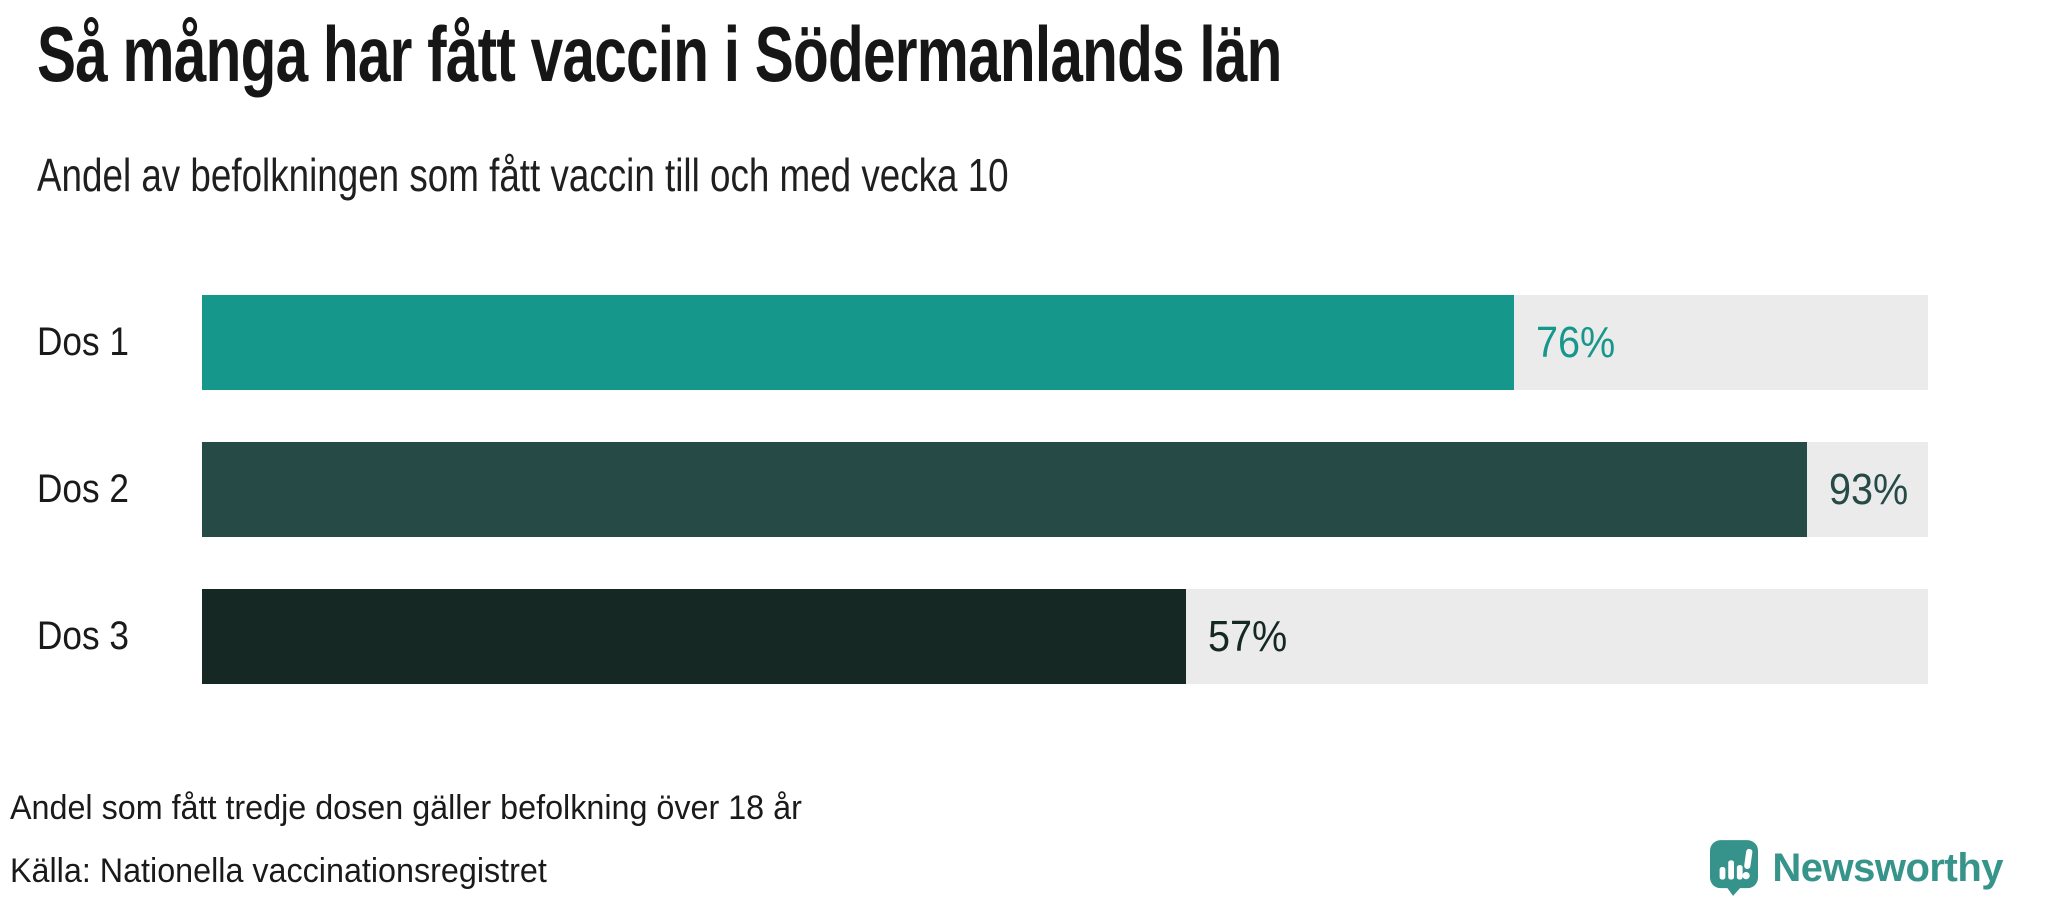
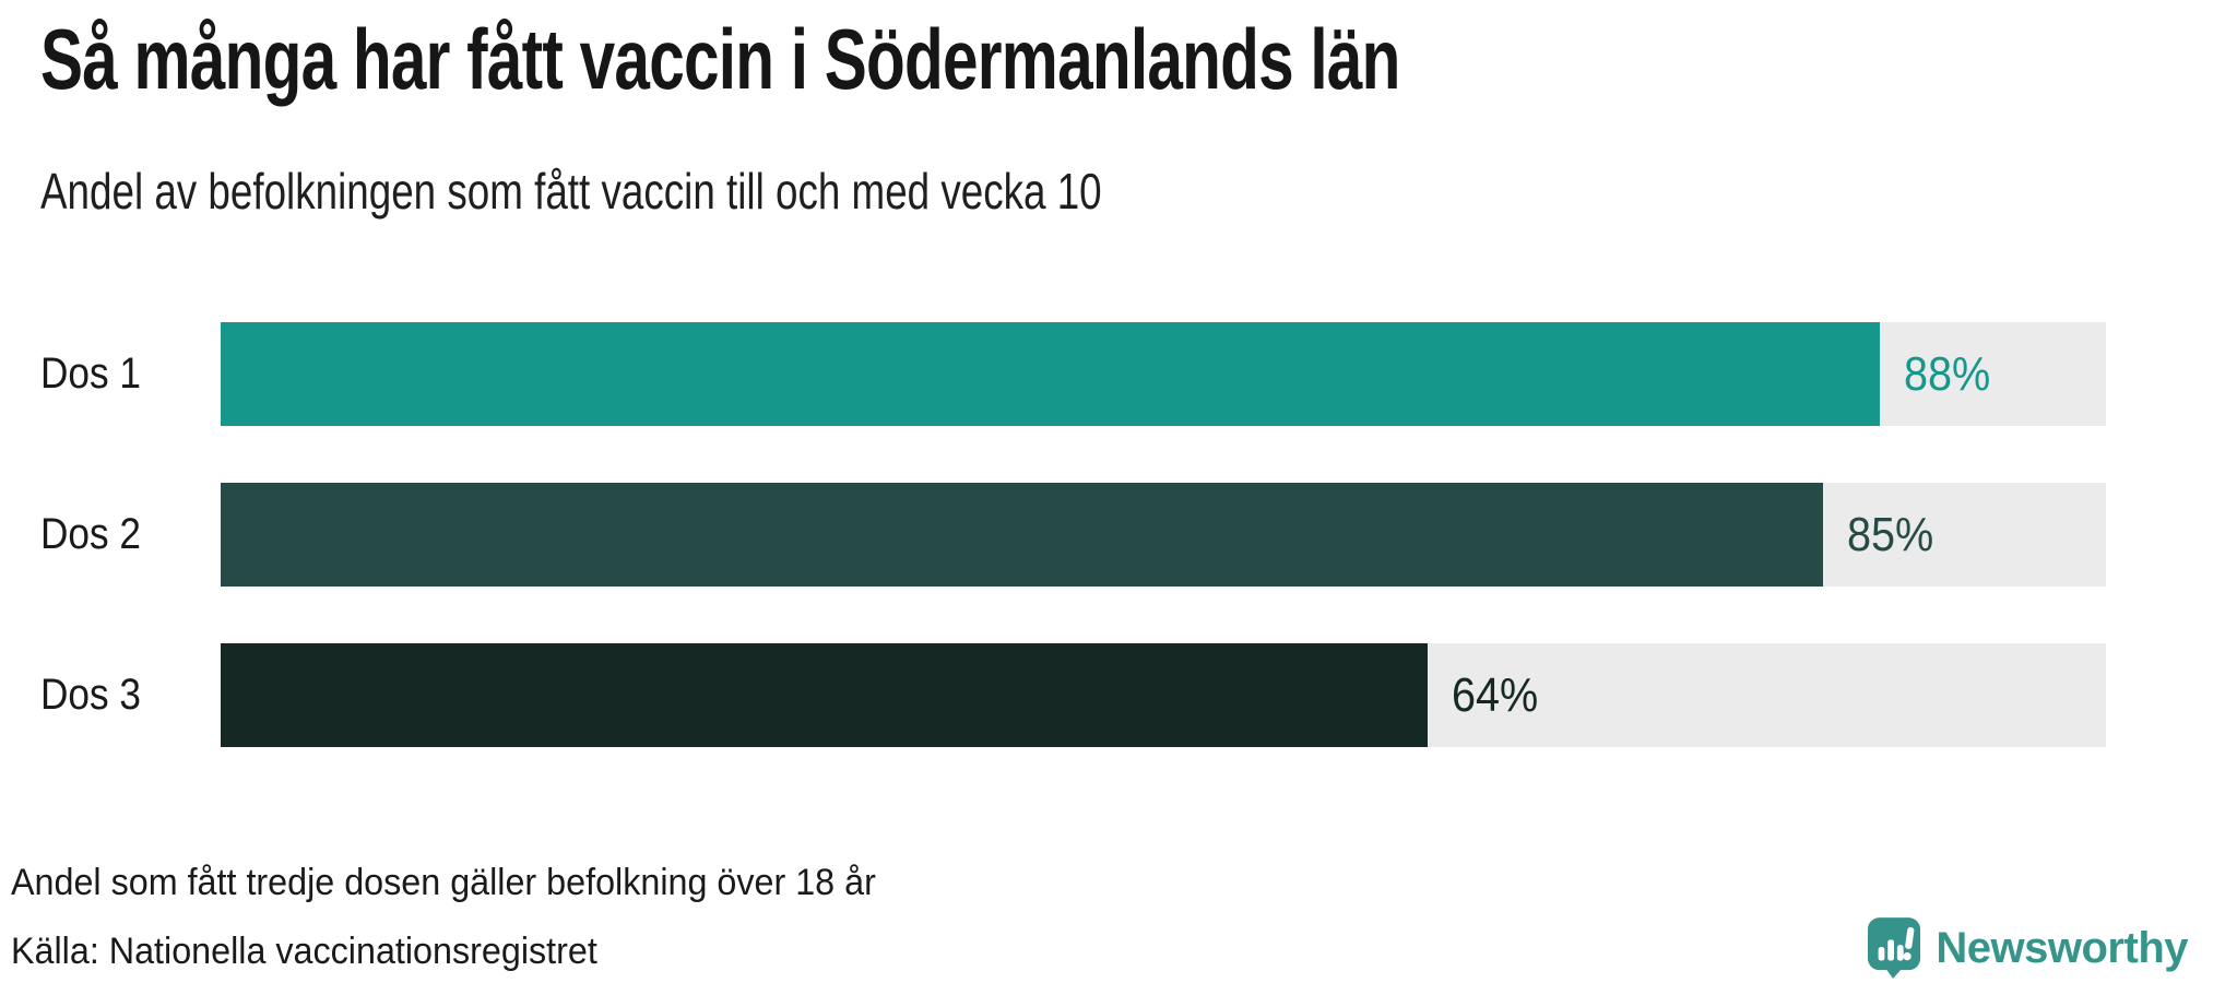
Dos 1: 76% -> 88%
Dos 2: 93% -> 85%
Dos 3: 57% -> 64%
